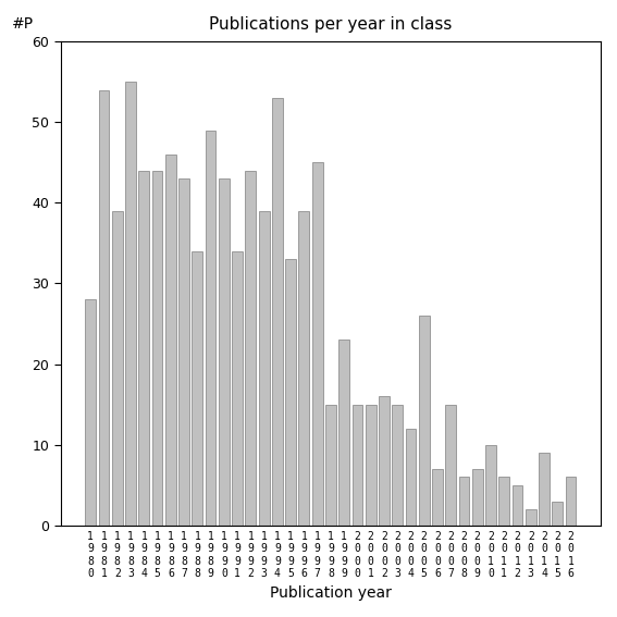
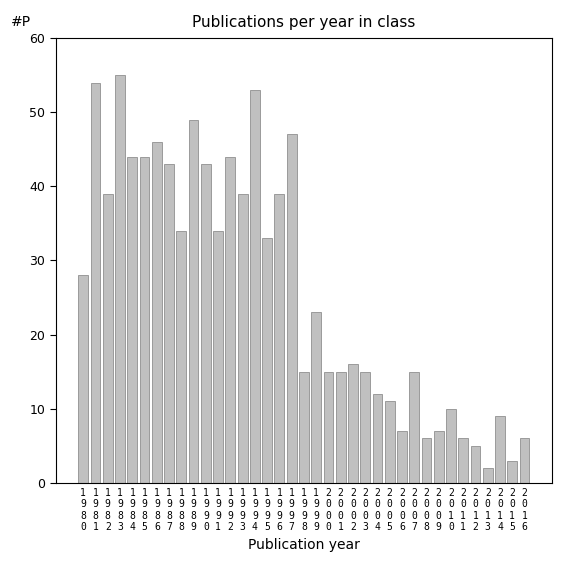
1 9 9 7: 45 -> 47
2 0 0 5: 26 -> 11
